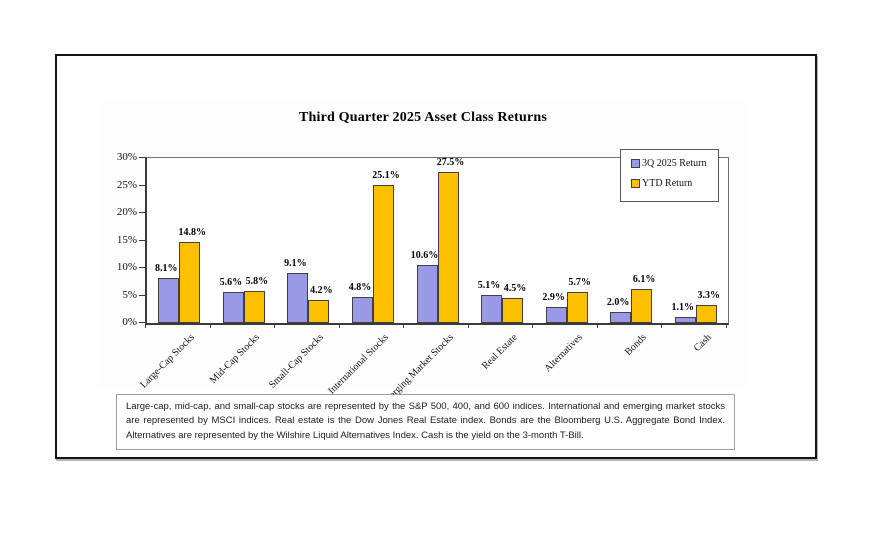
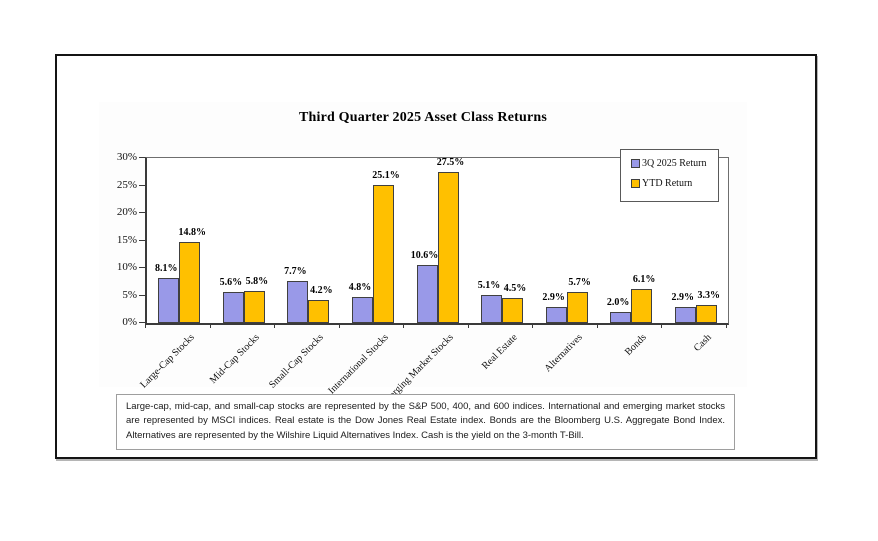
3Q 2025 Return/Small-Cap Stocks: 9.1% -> 7.7%
3Q 2025 Return/Cash: 1.1% -> 2.9%
